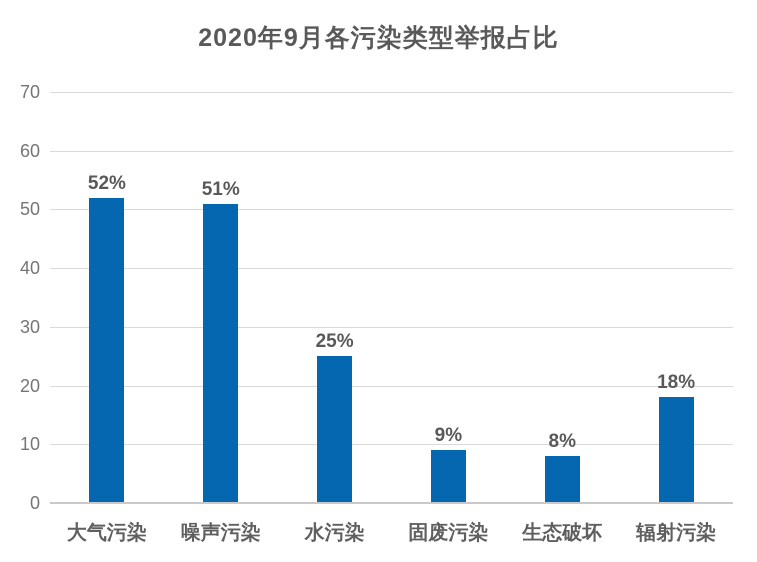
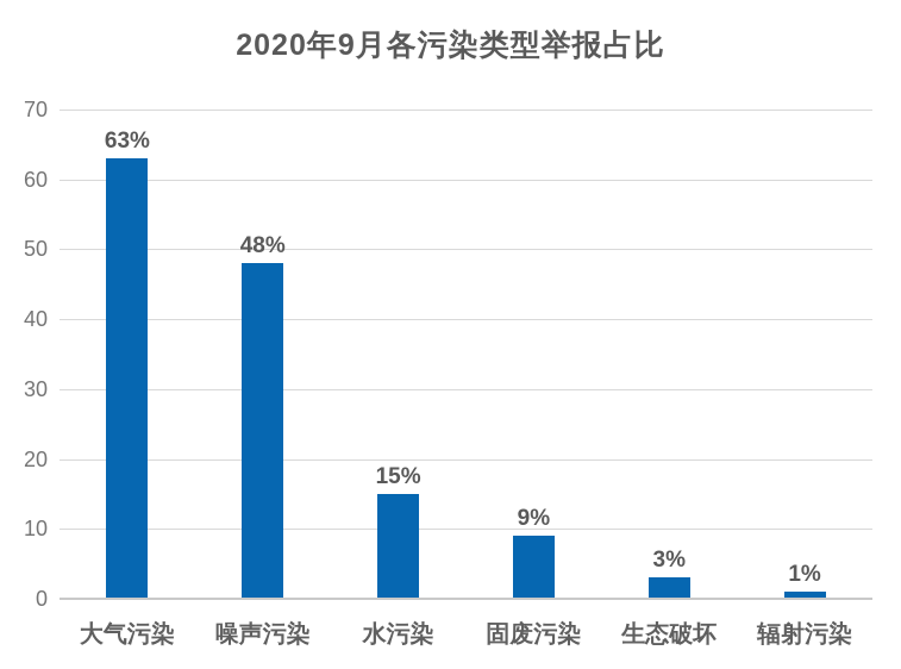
大气污染: 52% -> 63%
噪声污染: 51% -> 48%
水污染: 25% -> 15%
生态破坏: 8% -> 3%
辐射污染: 18% -> 1%
